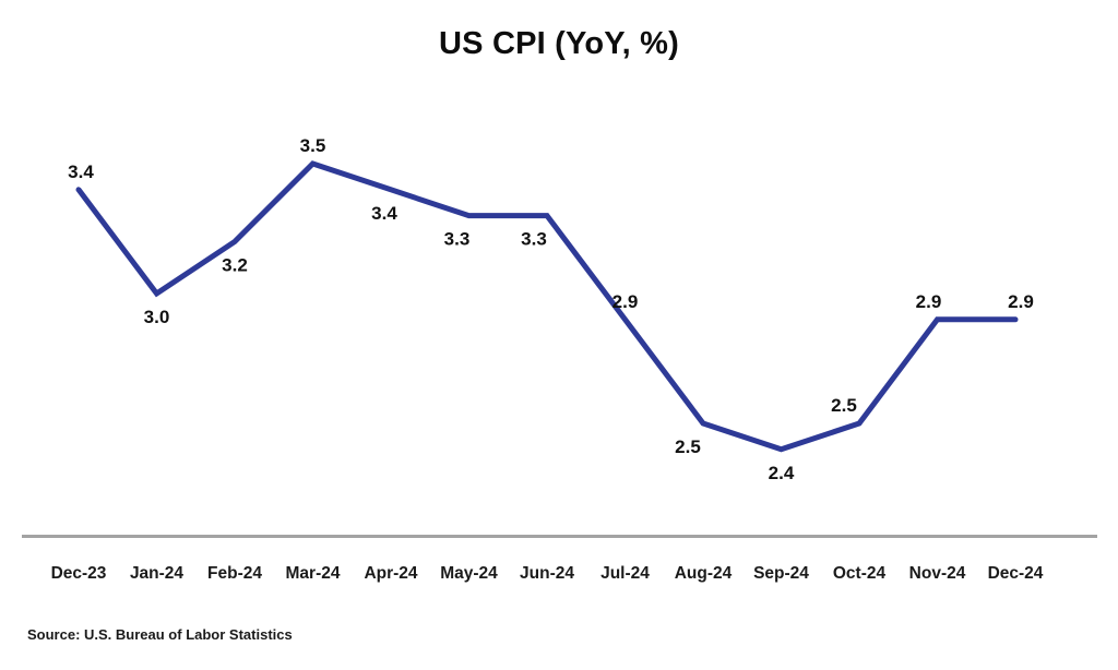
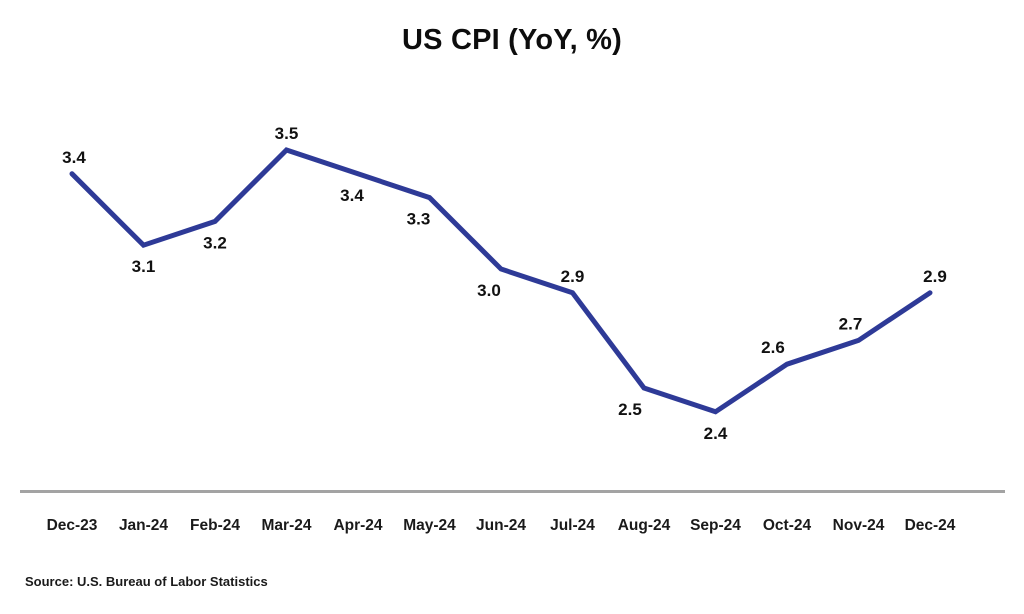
Jan-24: 3.0 -> 3.1
Jun-24: 3.3 -> 3.0
Oct-24: 2.5 -> 2.6
Nov-24: 2.9 -> 2.7
